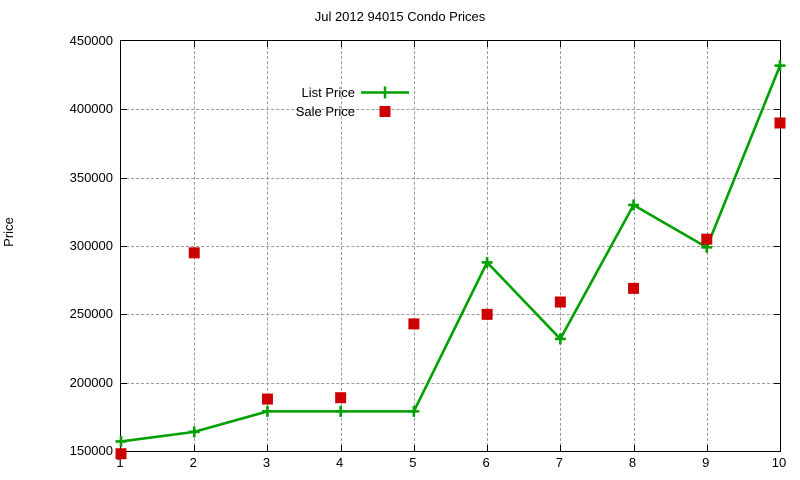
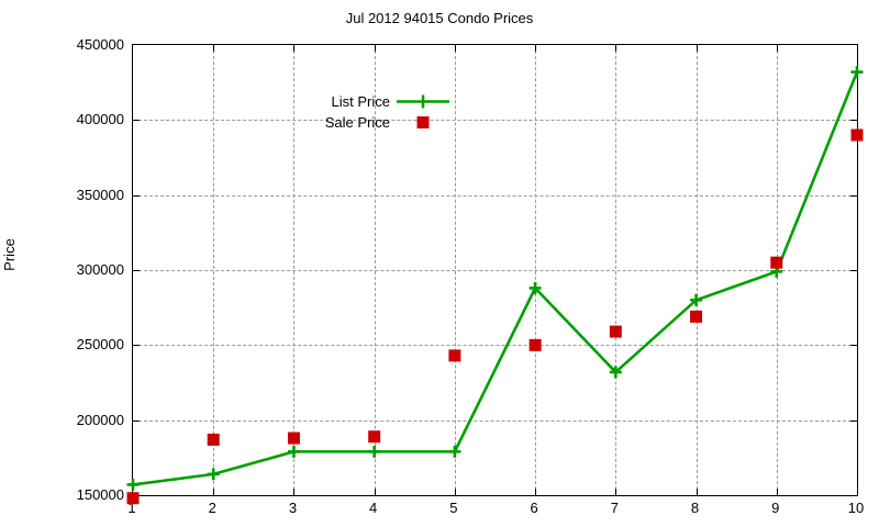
Sale Price/2: 295000 -> 187000
List Price/8: 330000 -> 280000
